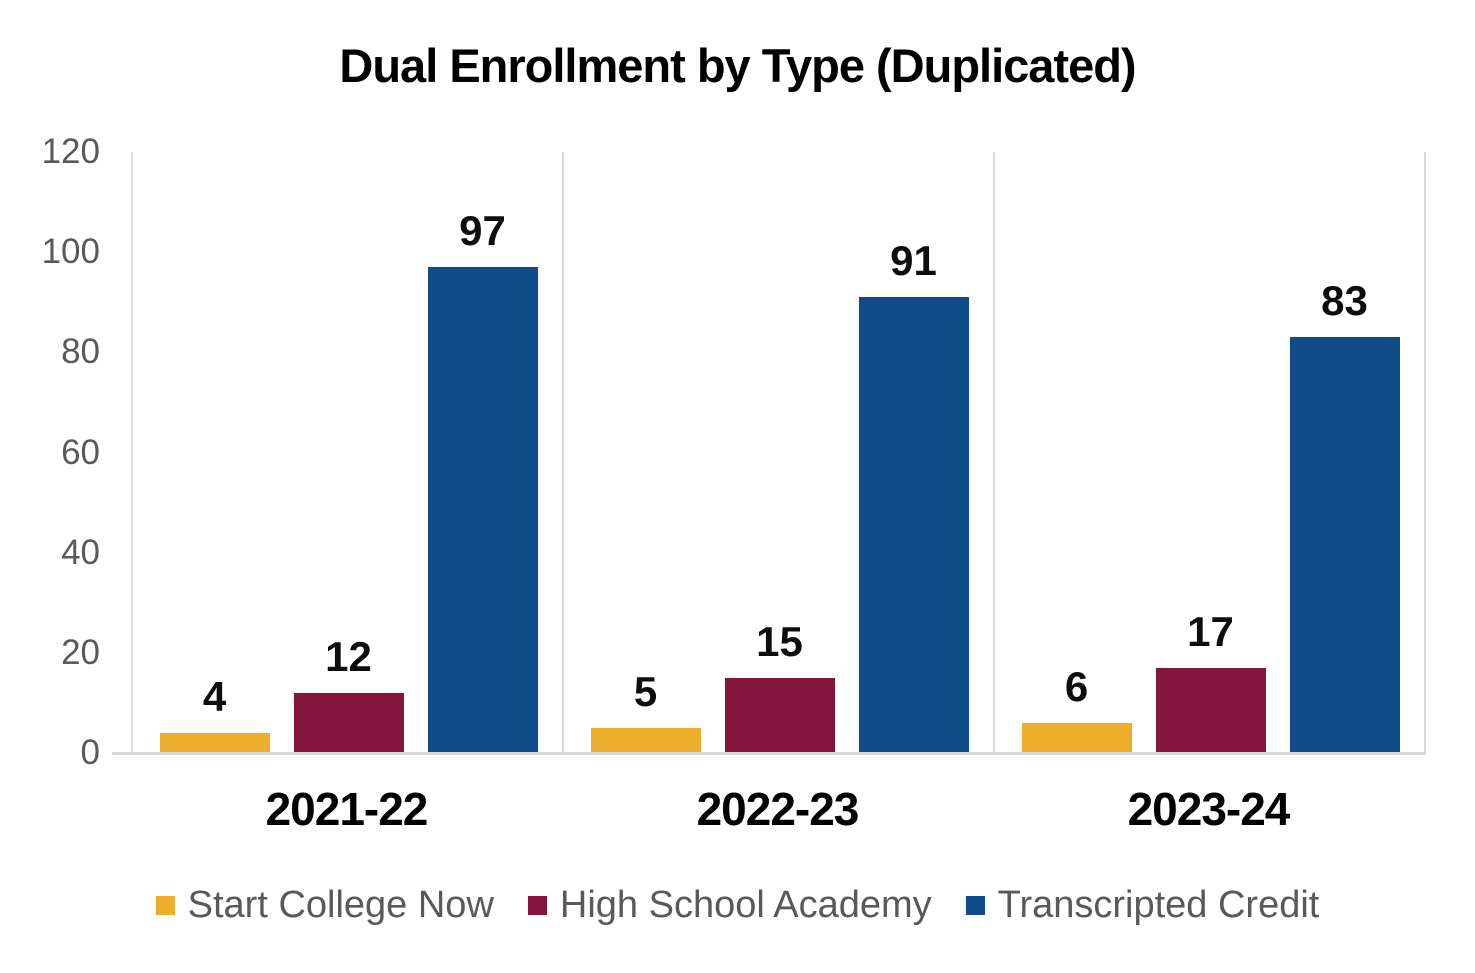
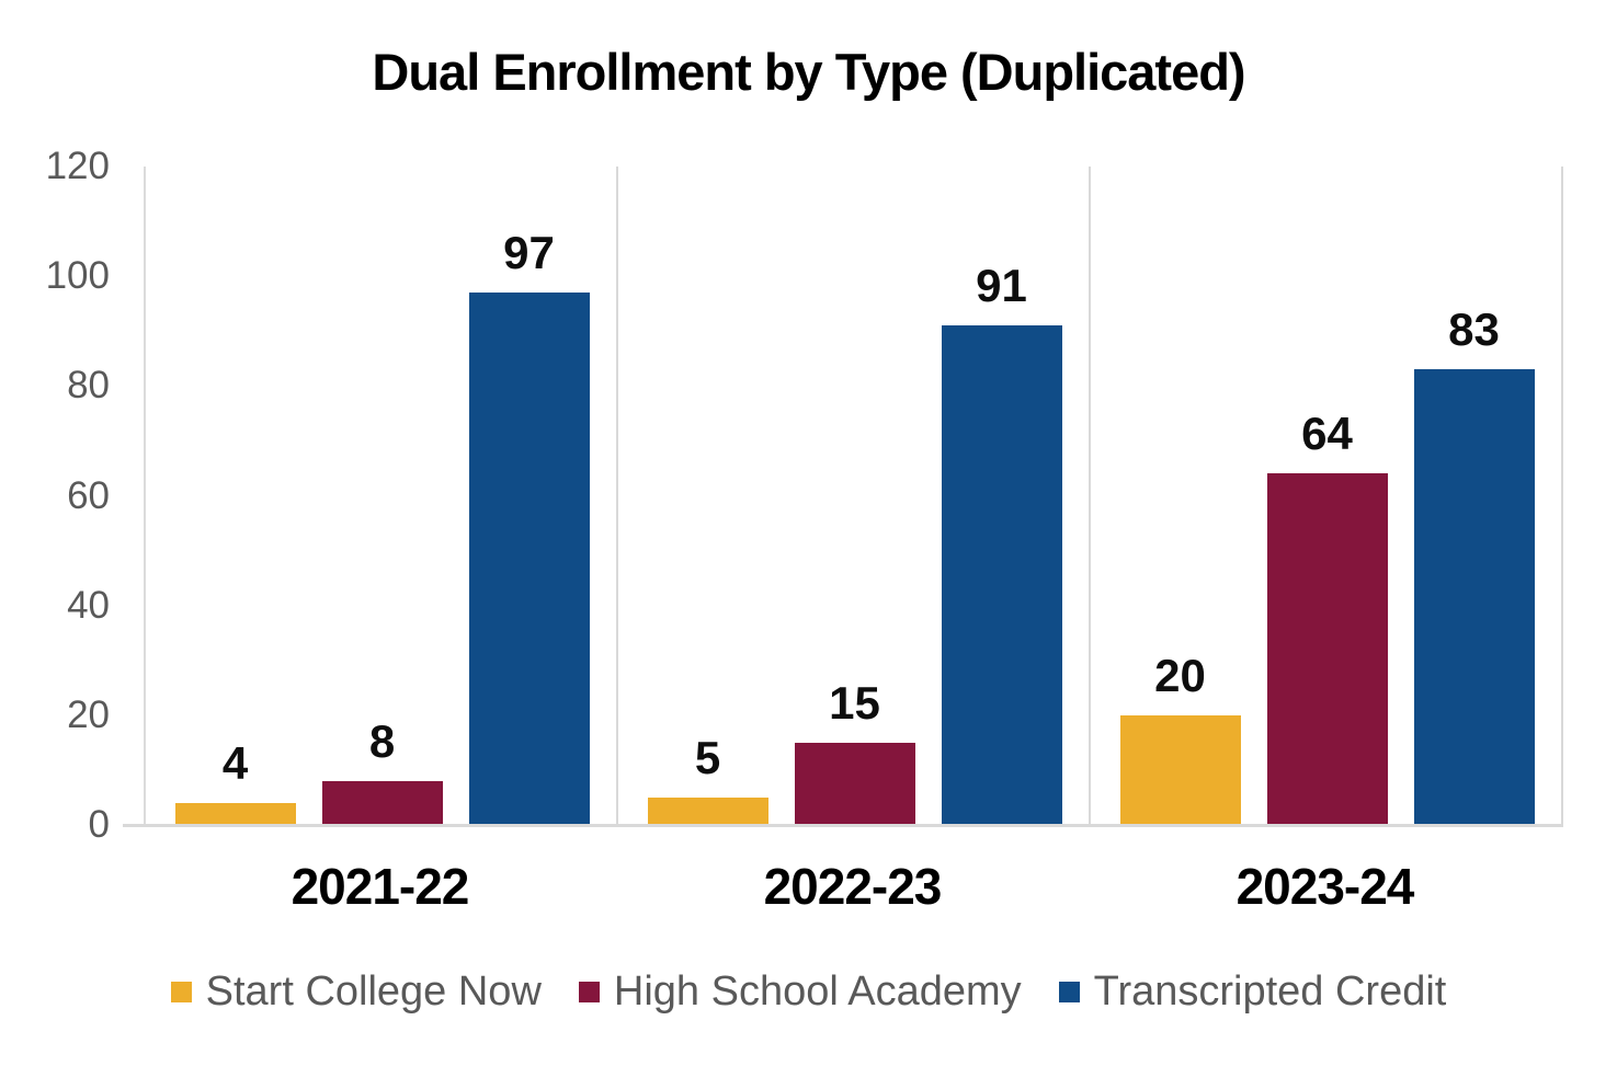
High School Academy/2021-22: 12 -> 8
Start College Now/2023-24: 6 -> 20
High School Academy/2023-24: 17 -> 64
